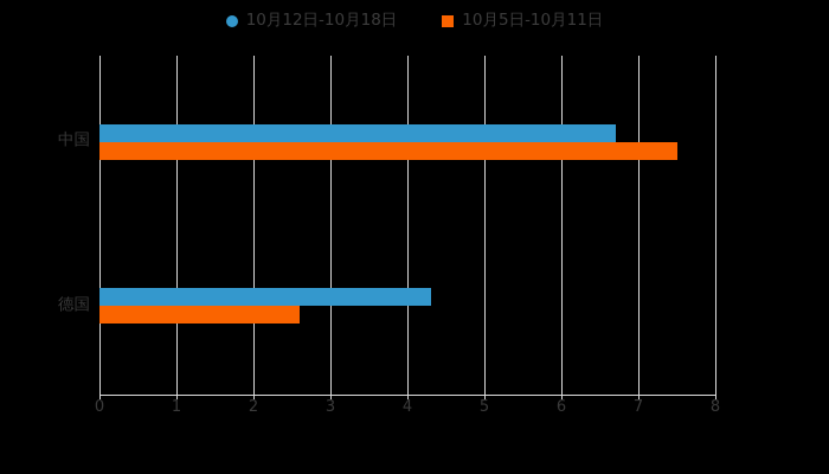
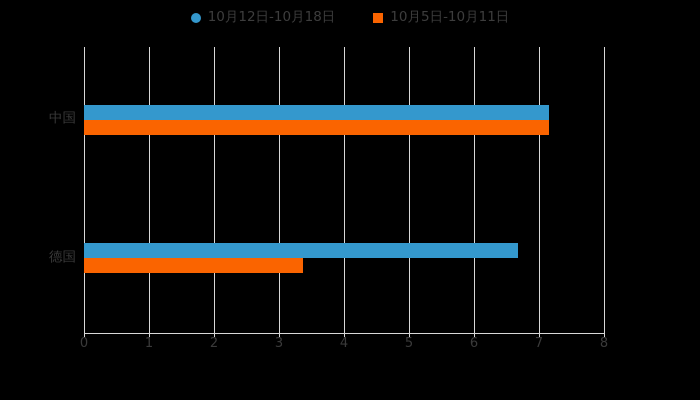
10月12日-10月18日/中国: 6.7 -> 7.2
10月5日-10月11日/中国: 7.5 -> 7.2
10月12日-10月18日/德国: 4.3 -> 6.7
10月5日-10月11日/德国: 2.6 -> 3.4
